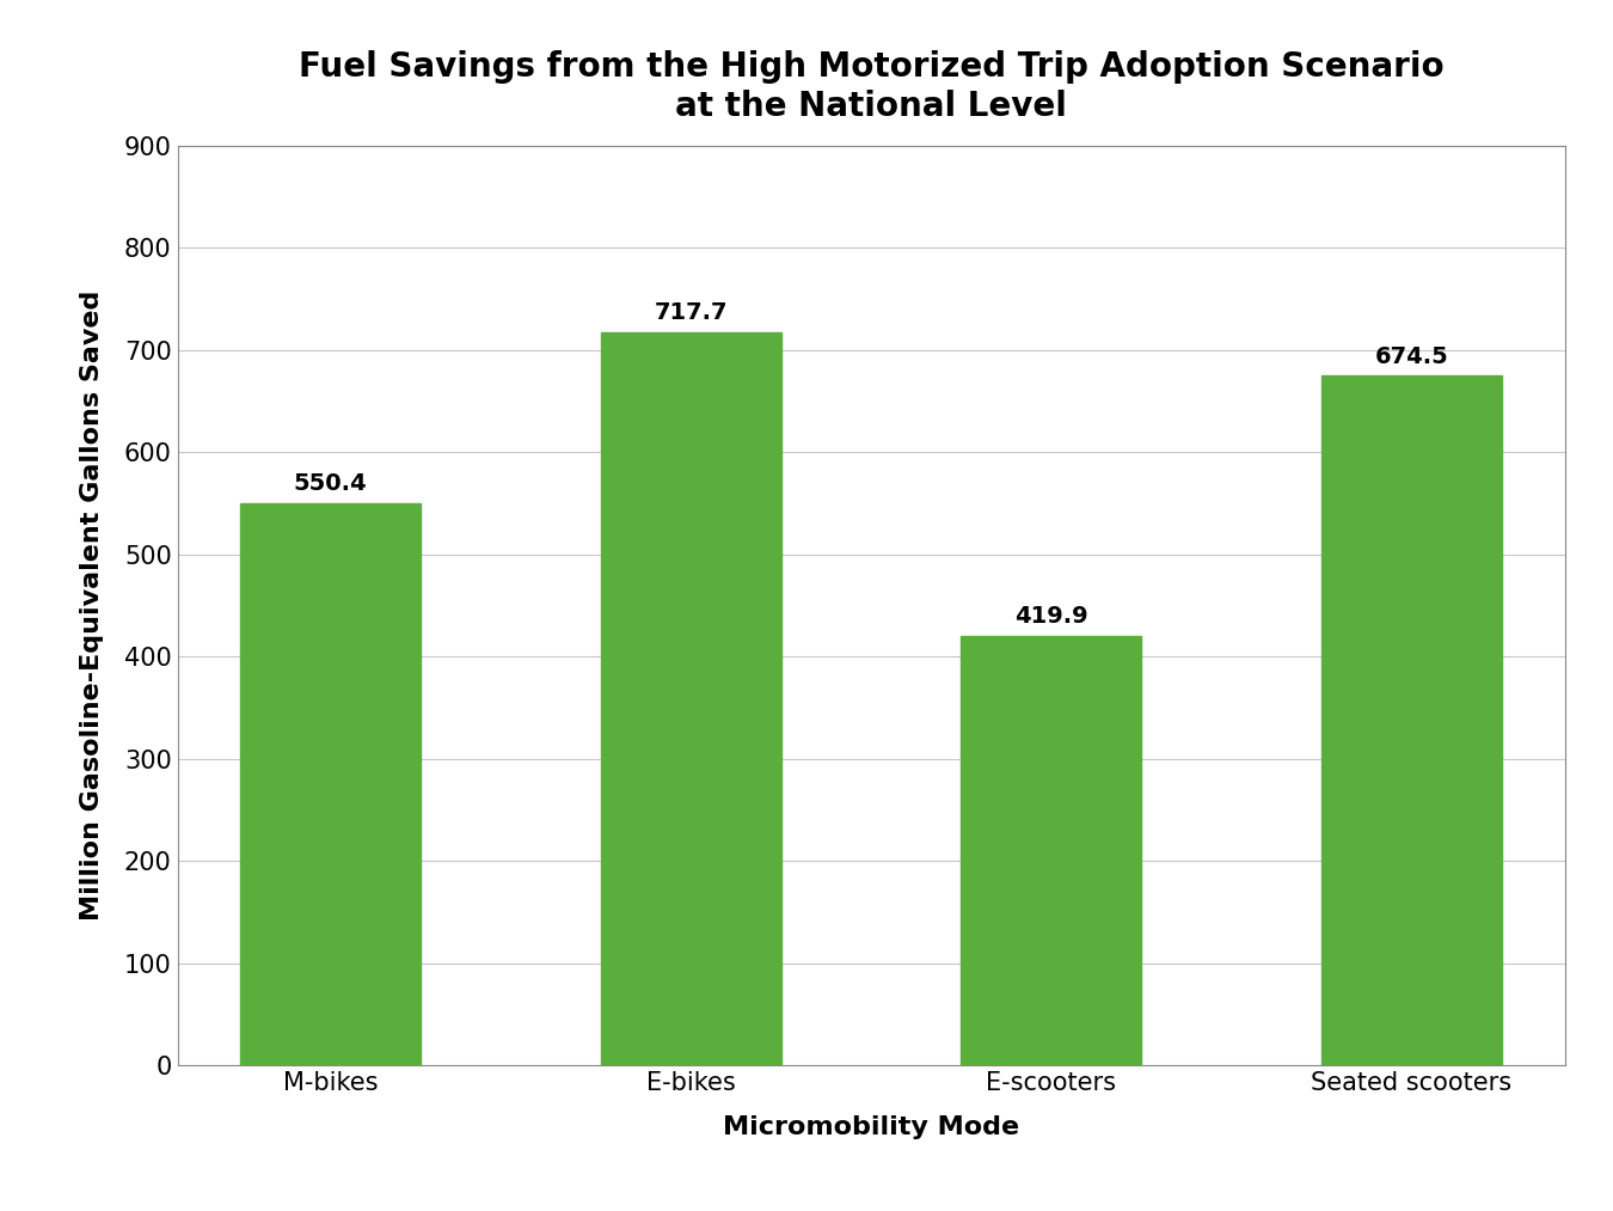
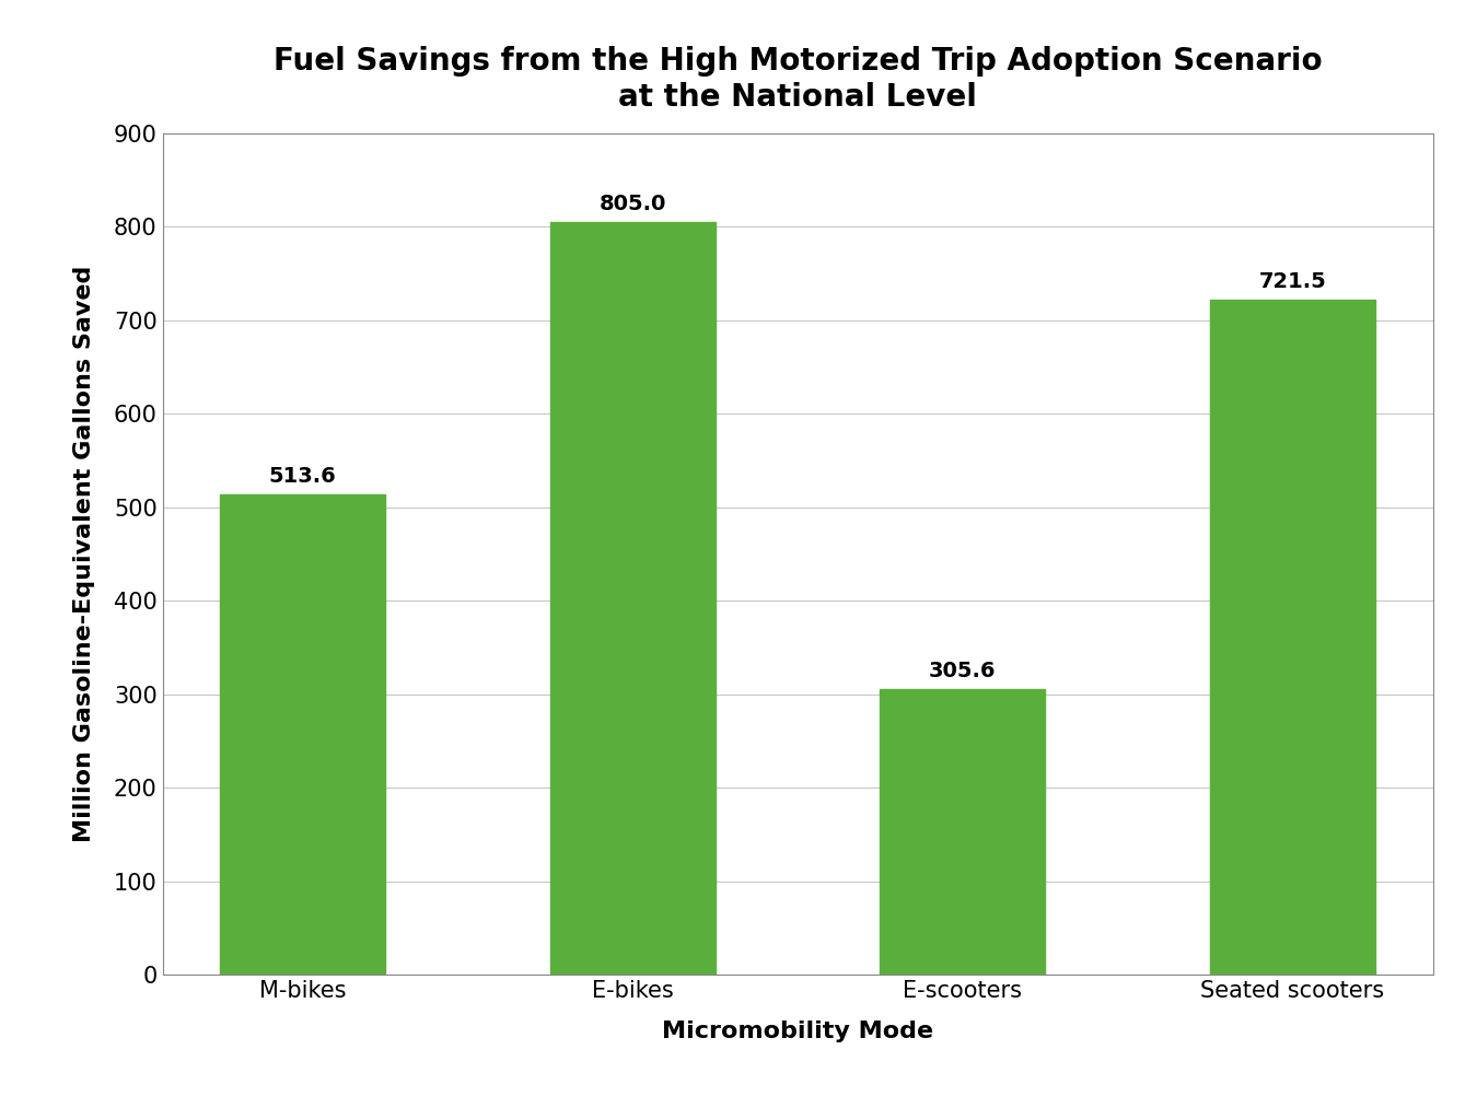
M-bikes: 550.4 -> 513.6
E-bikes: 717.7 -> 805.0
E-scooters: 419.9 -> 305.6
Seated scooters: 674.5 -> 721.5
